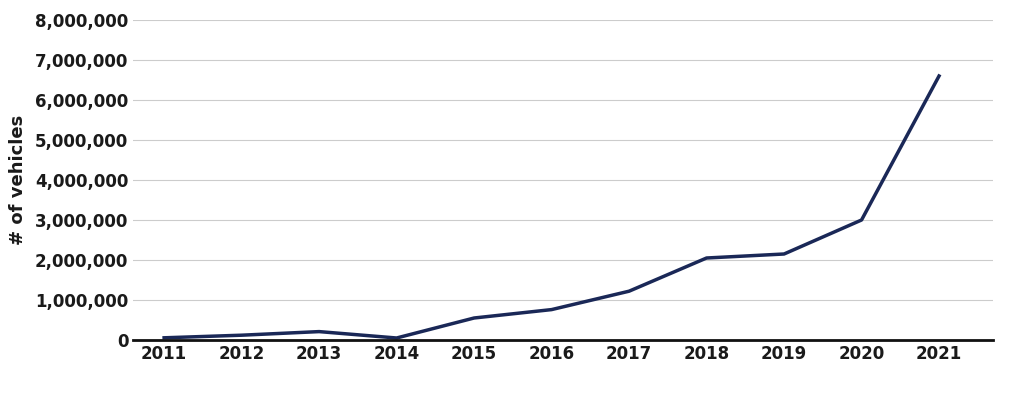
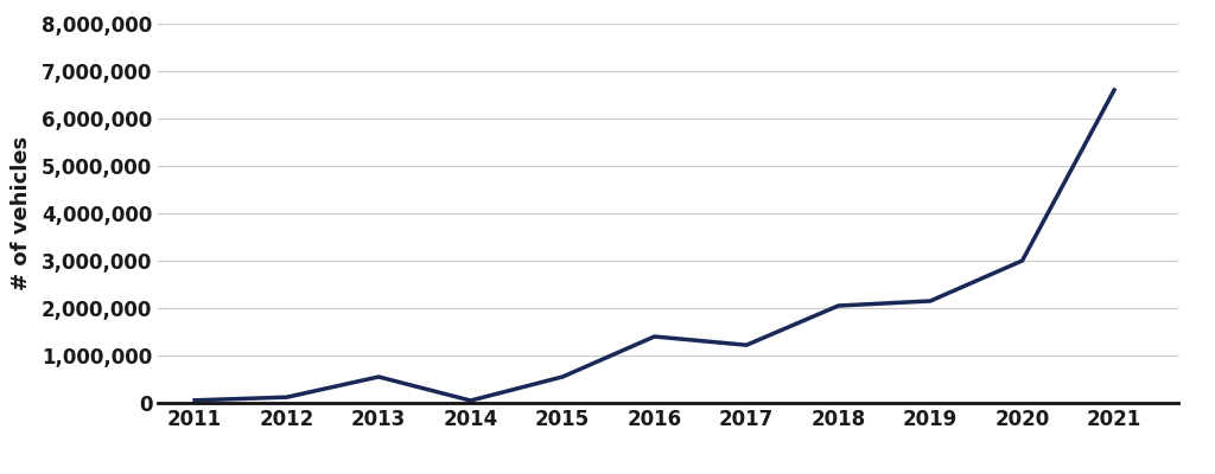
2013: 210,000 -> 550,000
2016: 760,000 -> 1,400,000
